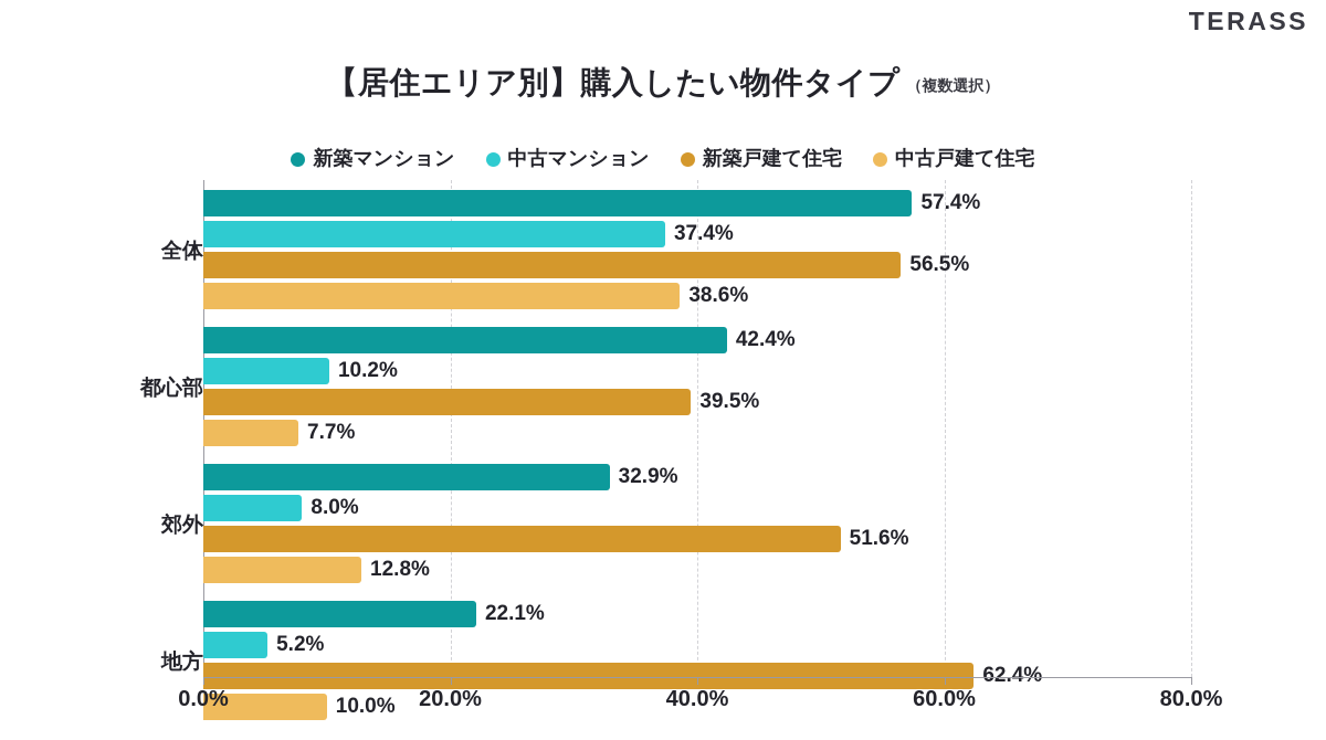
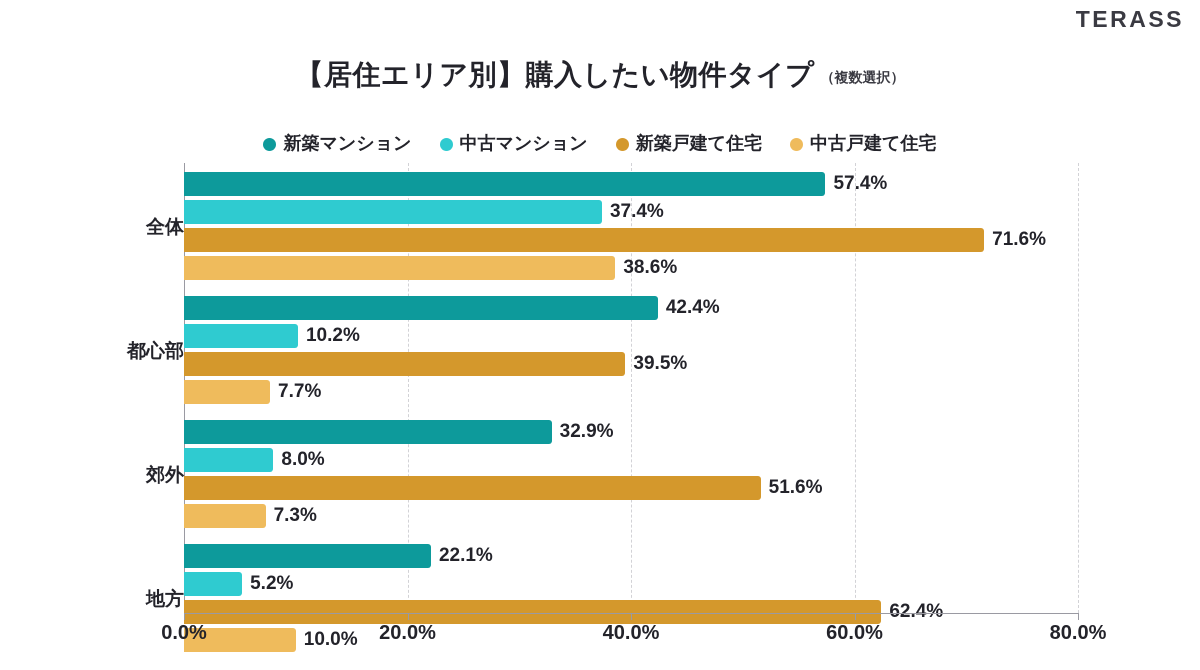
新築戸建て住宅/全体: 56.5% -> 71.6%
中古戸建て住宅/郊外: 12.8% -> 7.3%
